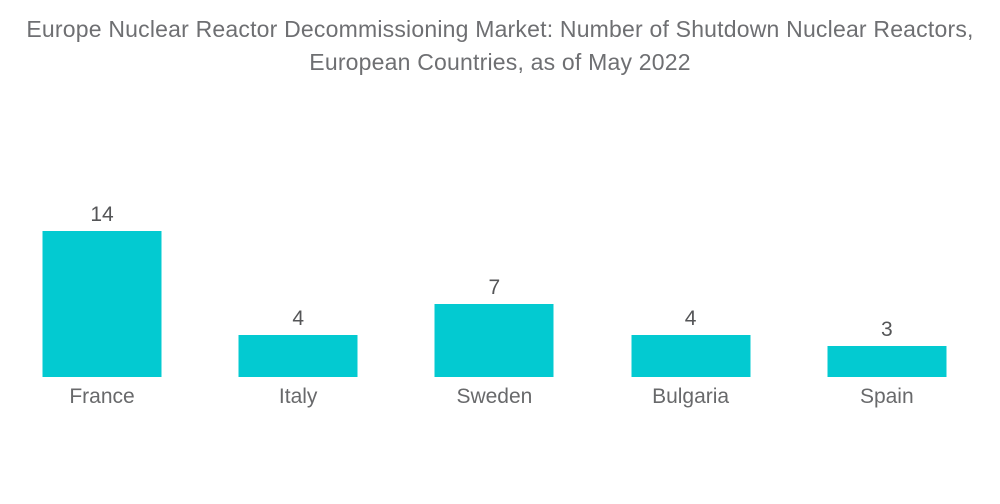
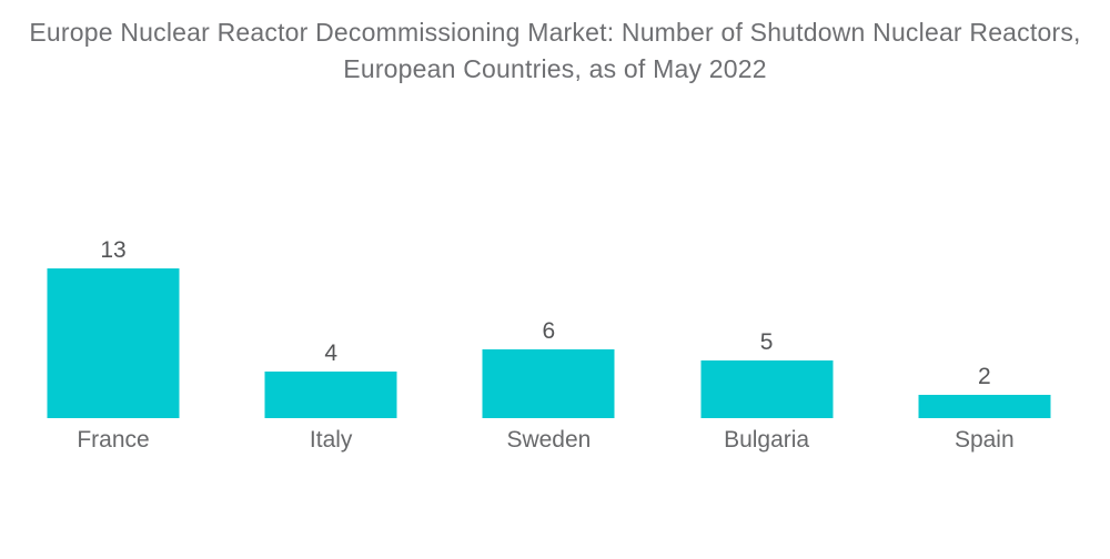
France: 14 -> 13
Sweden: 7 -> 6
Bulgaria: 4 -> 5
Spain: 3 -> 2
